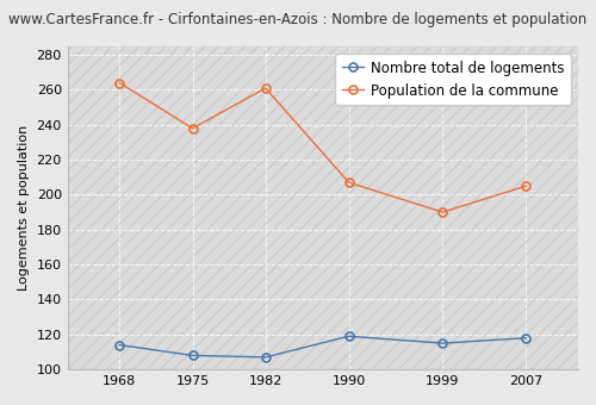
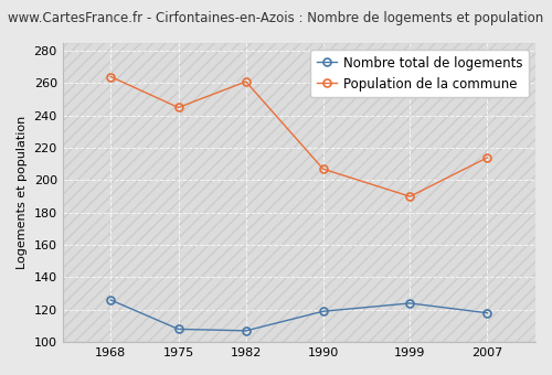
Nombre total de logements/1968: 114 -> 126
Population de la commune/1975: 238 -> 245
Nombre total de logements/1999: 115 -> 124
Population de la commune/2007: 205 -> 214
